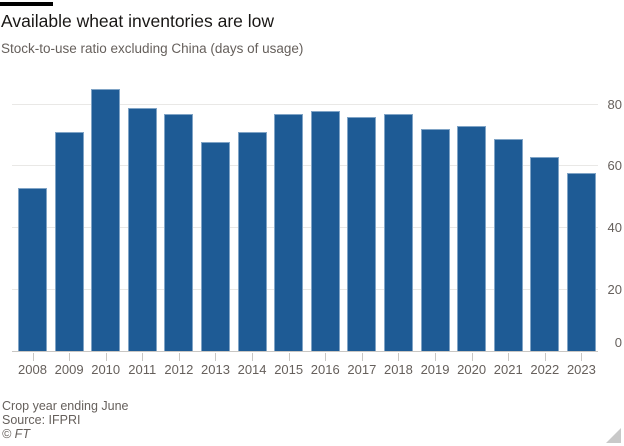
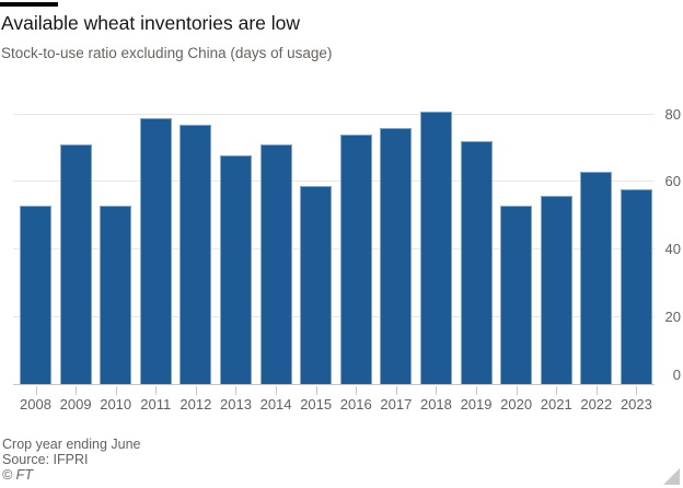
2010: 85 -> 53
2015: 77 -> 59
2016: 78 -> 74
2018: 77 -> 81
2020: 73 -> 53
2021: 69 -> 56
